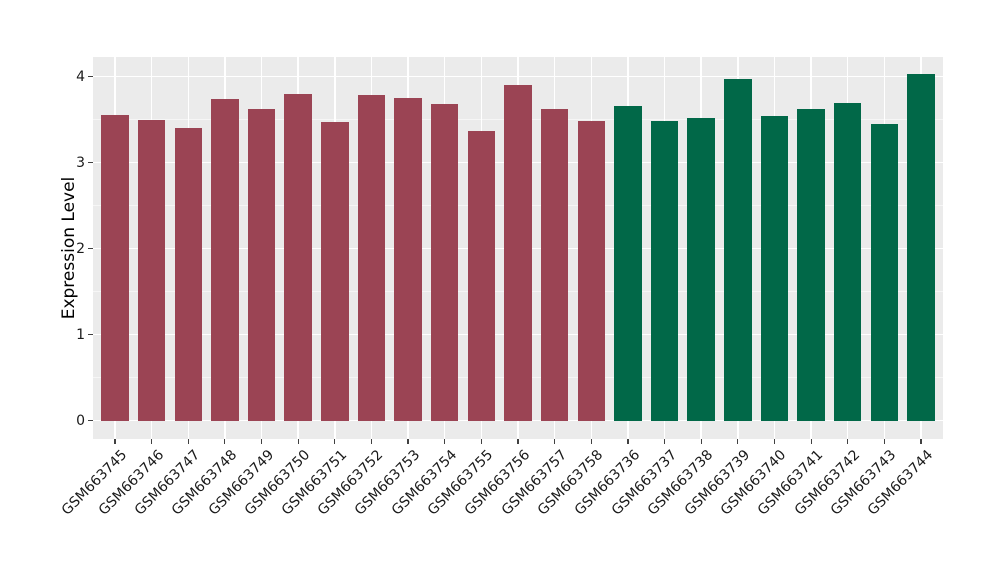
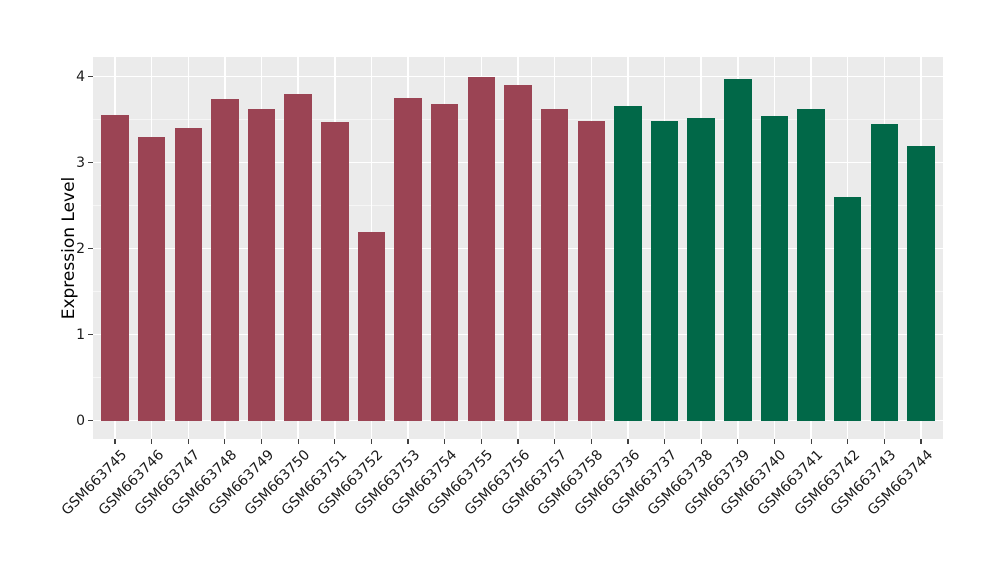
GSM663746: 3.5 -> 3.3
GSM663752: 3.8 -> 2.2
GSM663755: 3.4 -> 4.0
GSM663742: 3.7 -> 2.6
GSM663744: 4.0 -> 3.2
